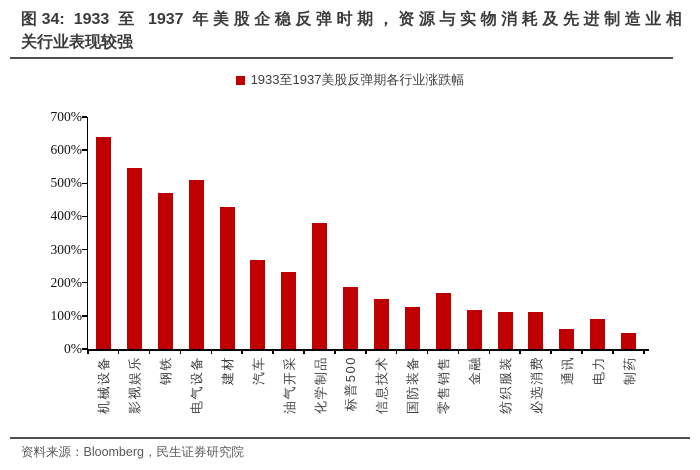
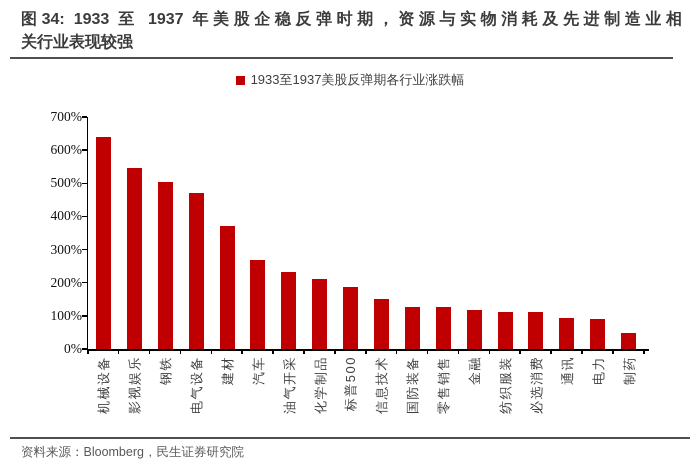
钢铁: 470% -> 500%
电气设备: 510% -> 470%
建材: 430% -> 370%
化学制品: 380% -> 210%
零售销售: 170% -> 130%
通讯: 60% -> 100%
